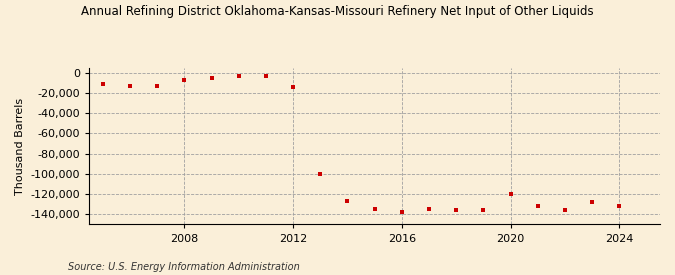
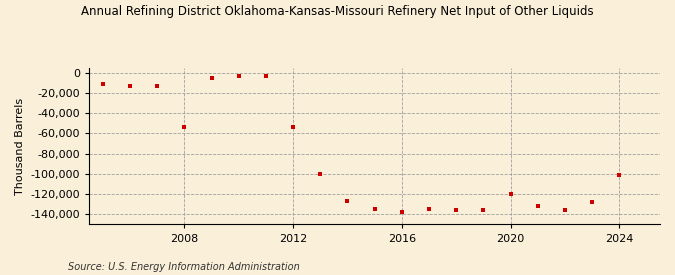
2008: -7,000 -> -54,000
2012: -14,000 -> -54,000
2024: -132,000 -> -101,000
